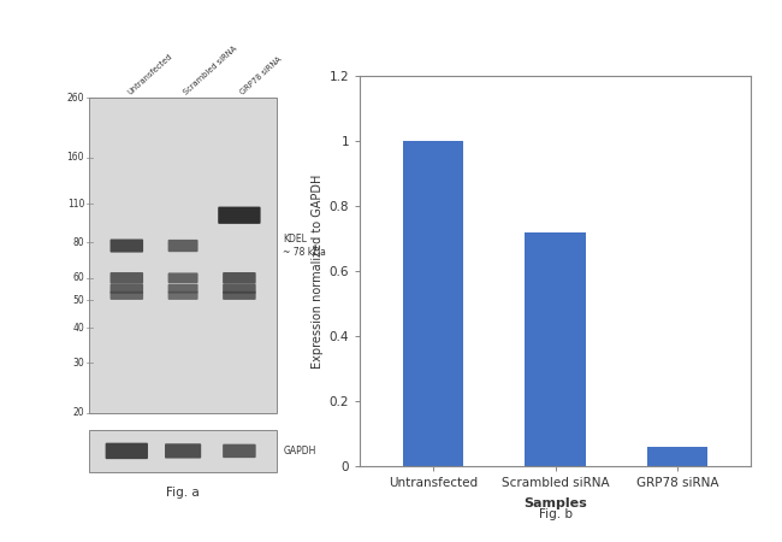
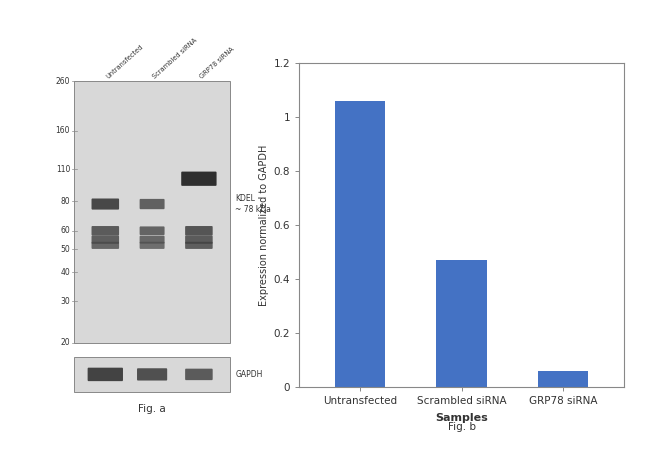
Untransfected: 1.00 -> 1.06
Scrambled siRNA: 0.72 -> 0.47
